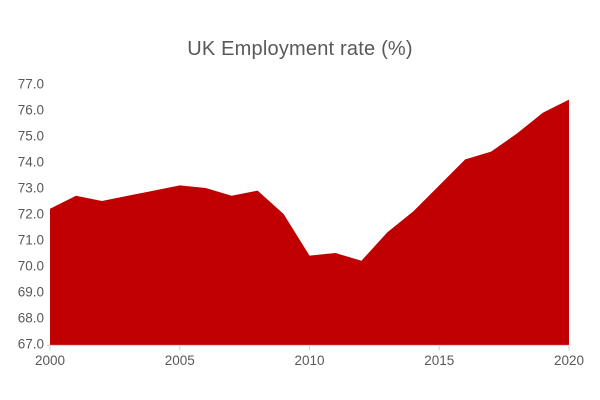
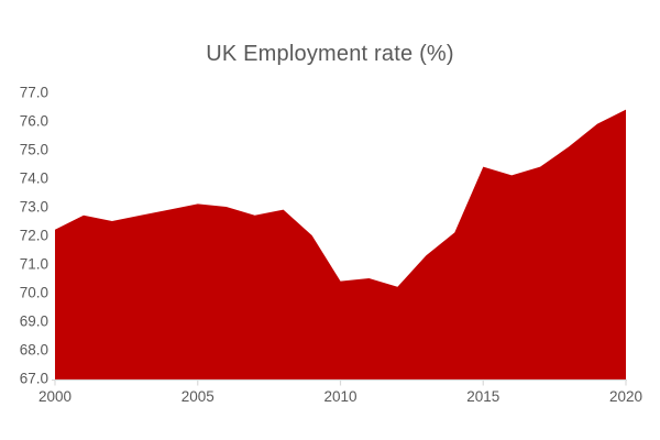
2015: 73.1 -> 74.4
